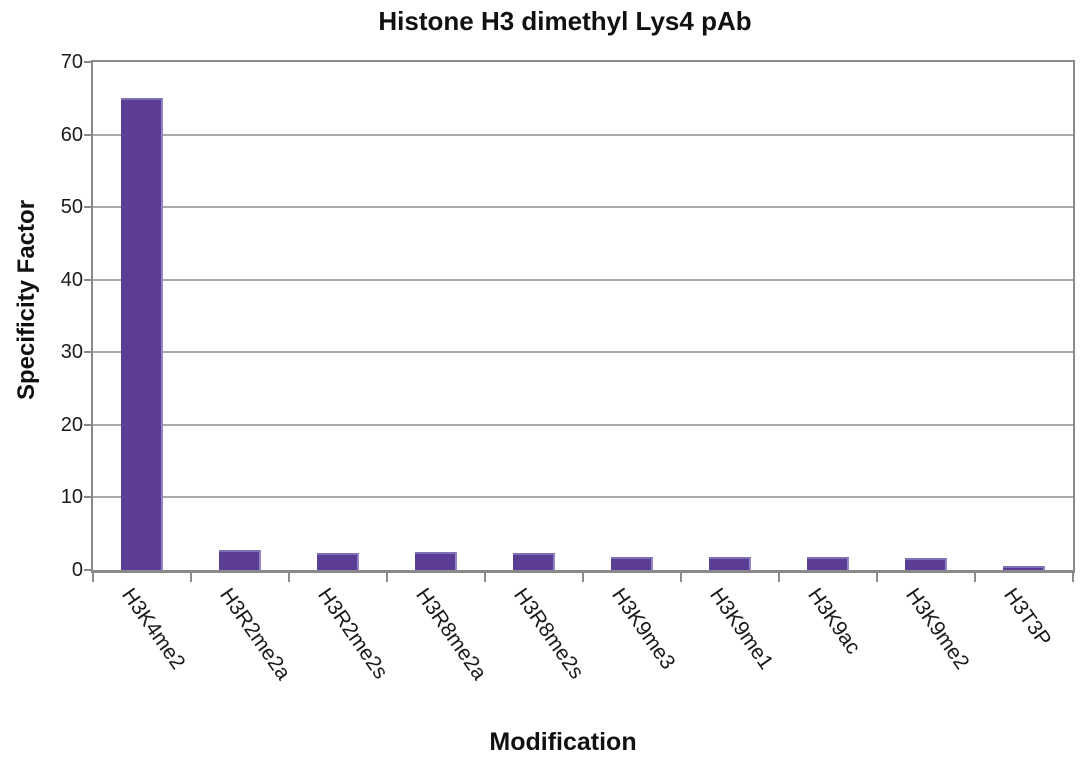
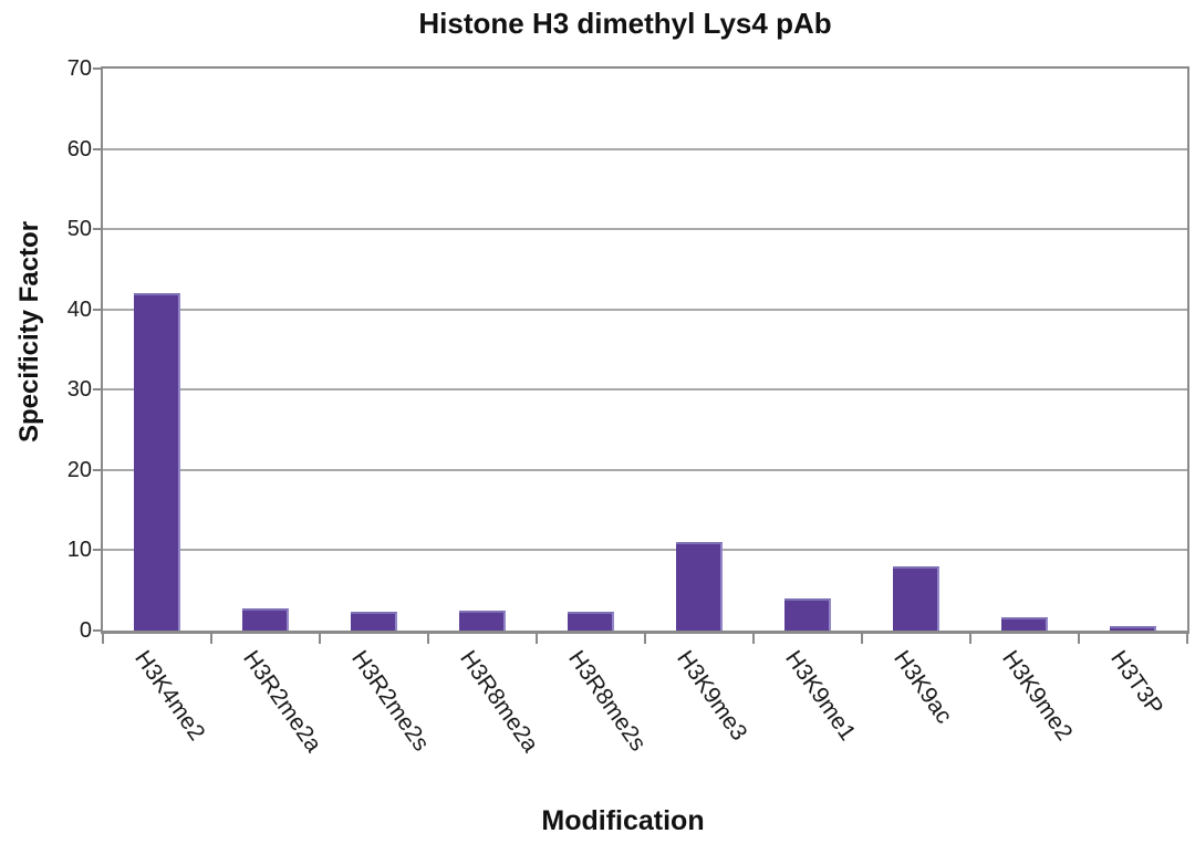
H3K4me2: 65 -> 42
H3K9me3: 2 -> 11
H3K9me1: 2 -> 4
H3K9ac: 2 -> 8
